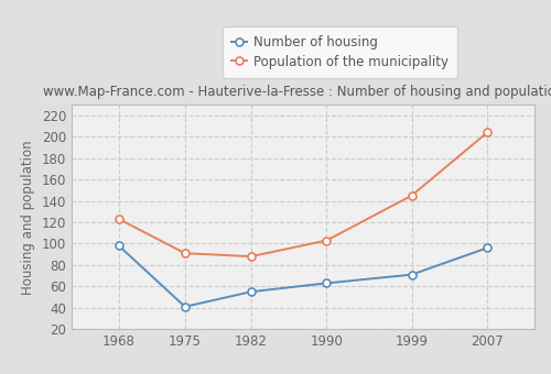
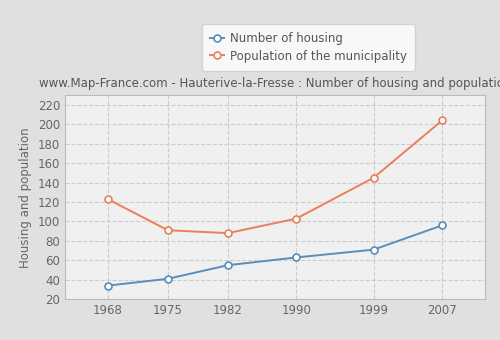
Number of housing/1968: 98 -> 34
